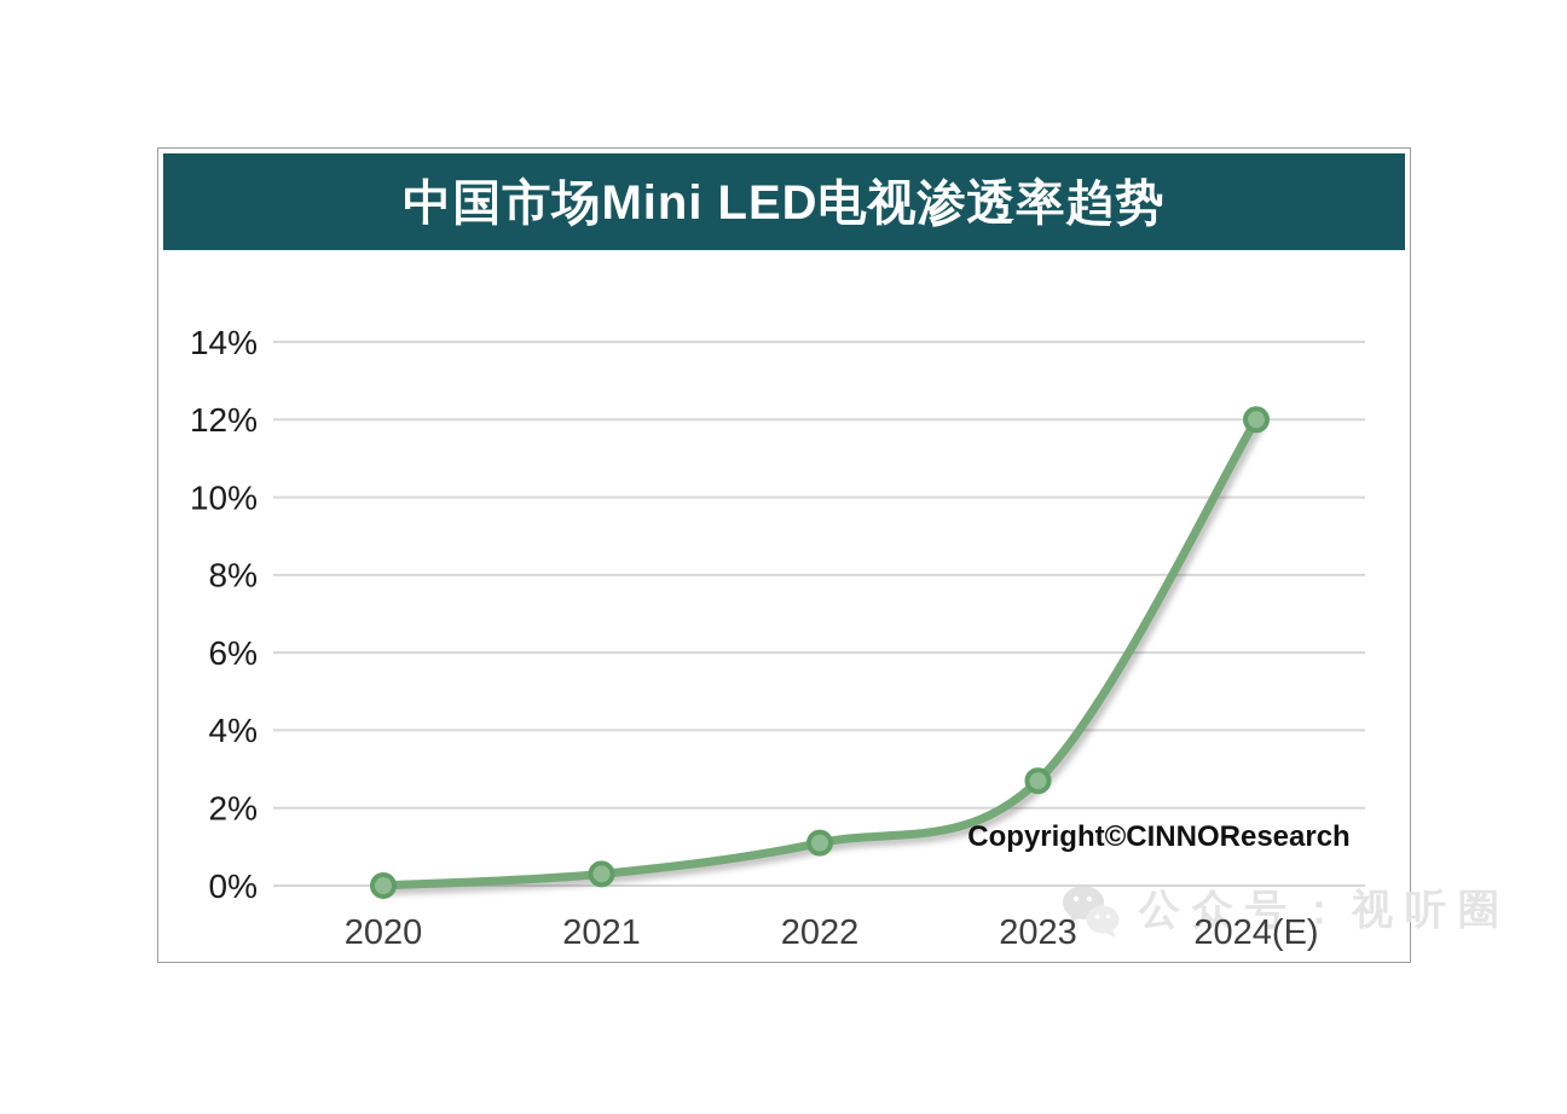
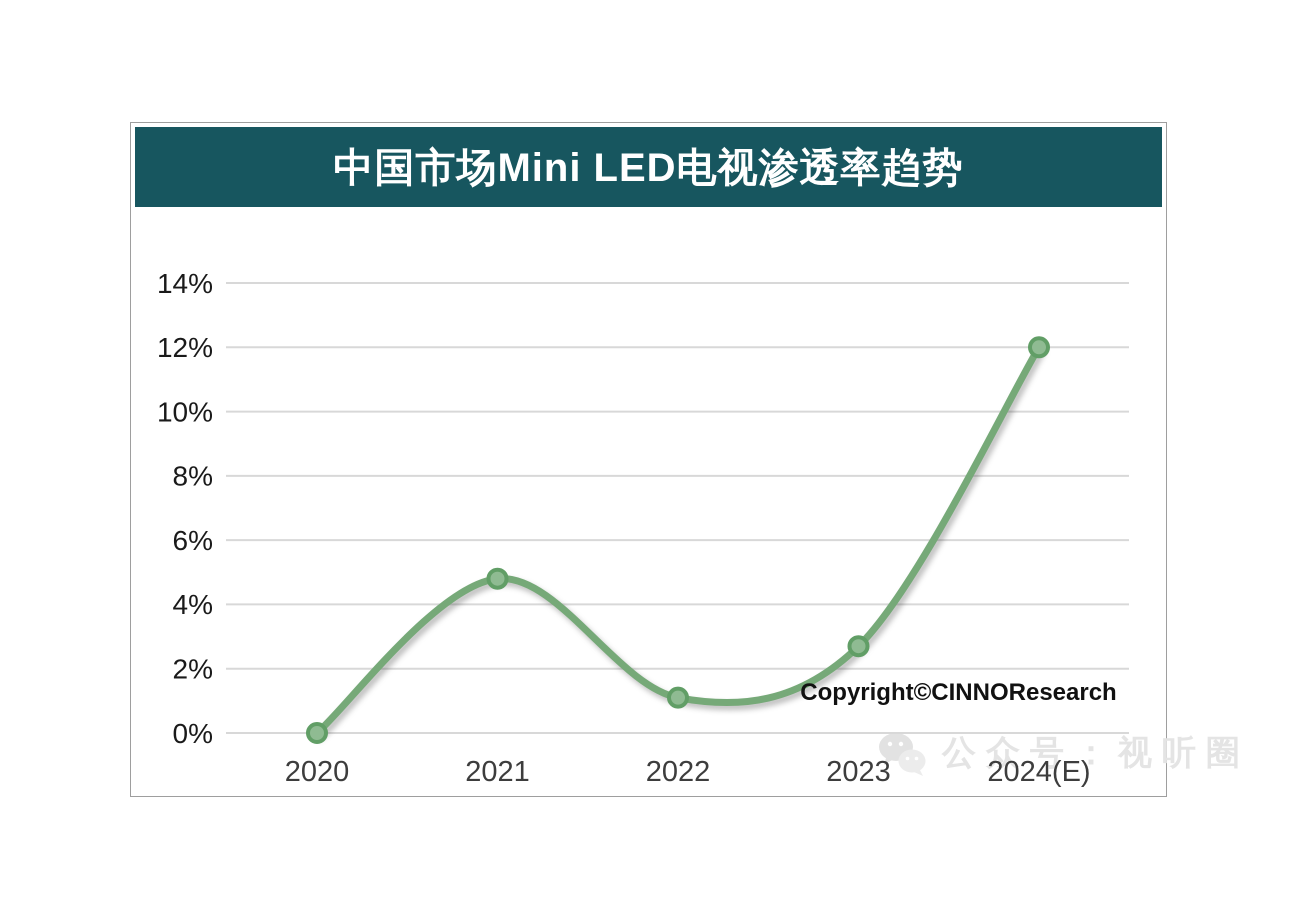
2021: 0.3% -> 4.8%
